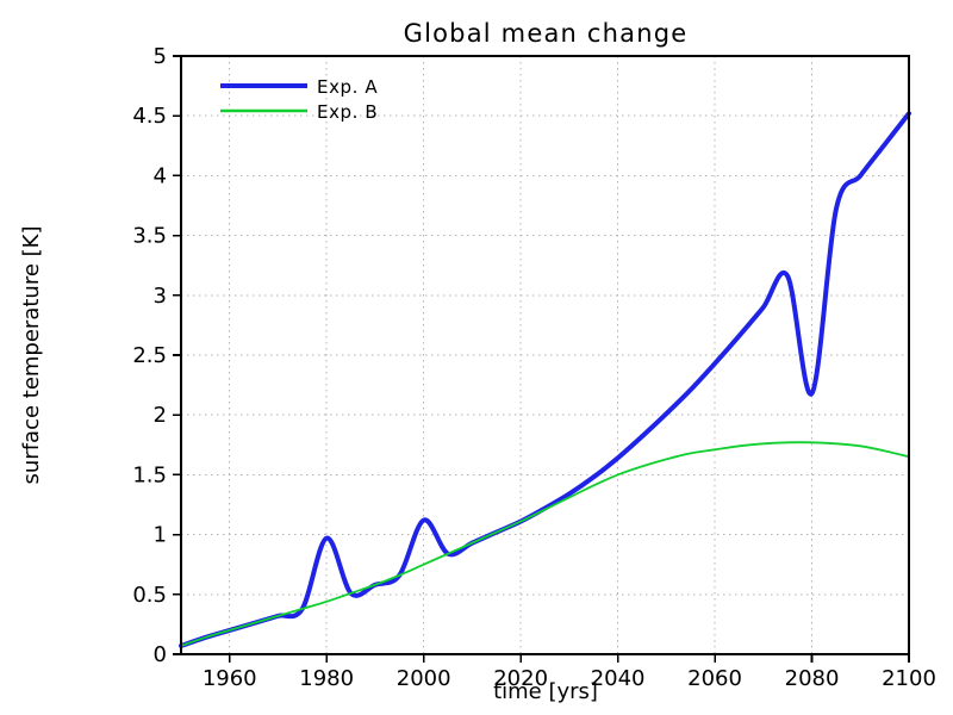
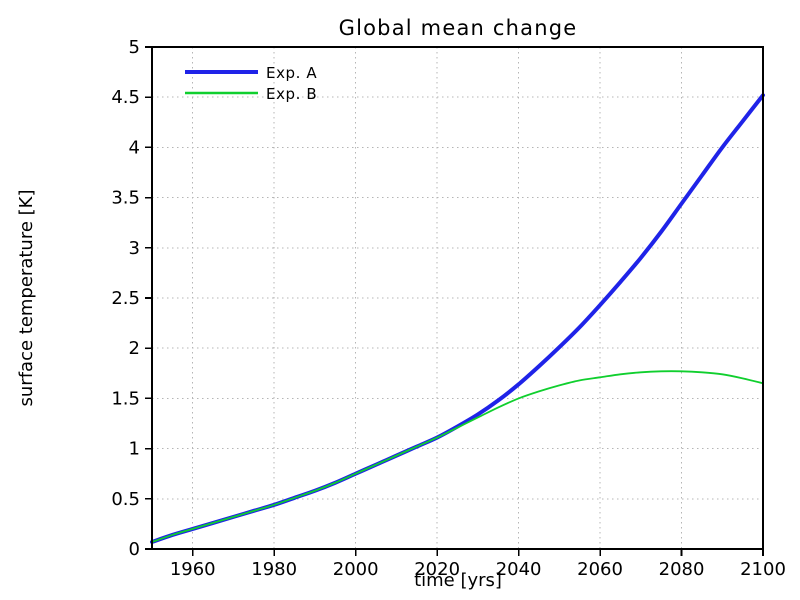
Exp. A/1980: 0.97 -> 0.44
Exp. A/2000: 1.12 -> 0.75
Exp. A/2080: 2.18 -> 3.44
